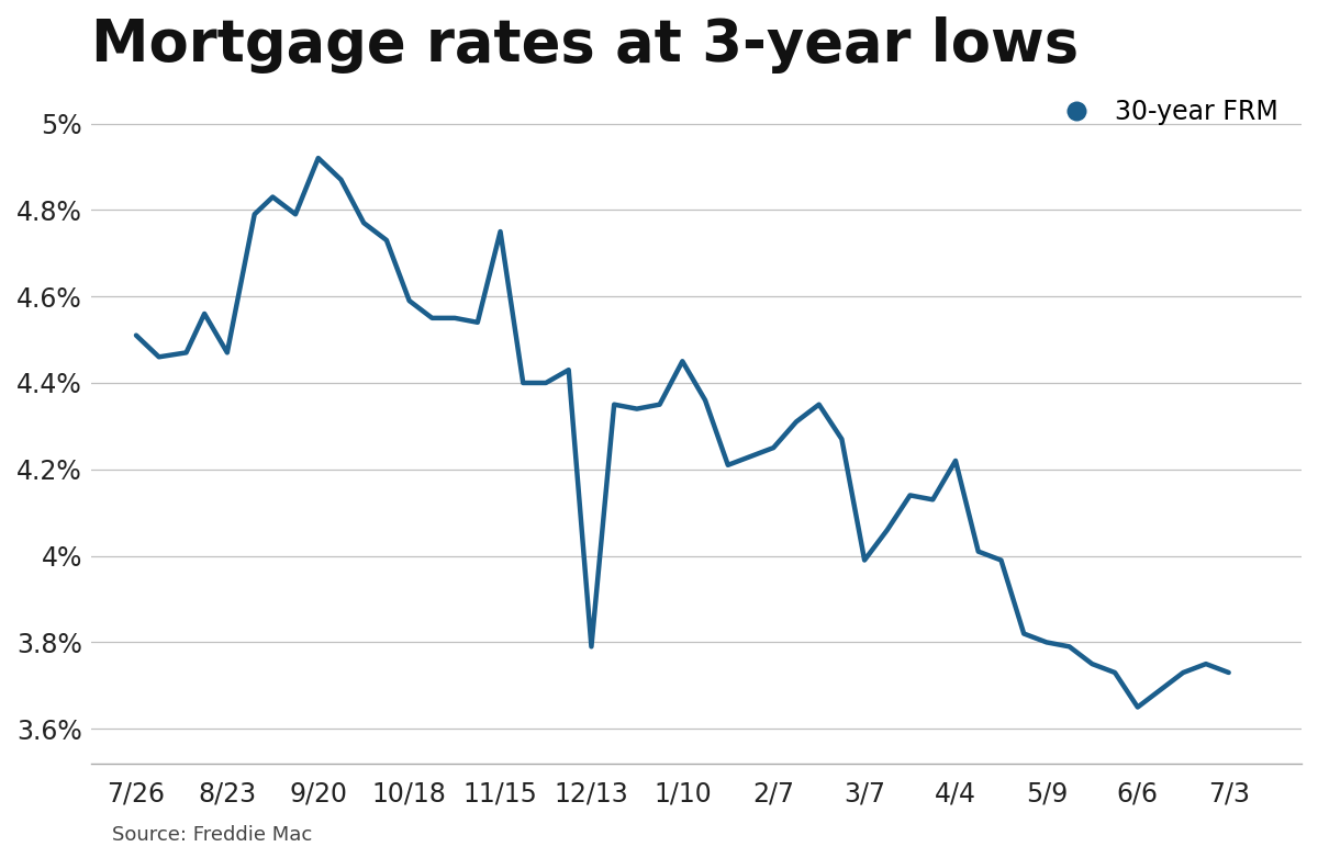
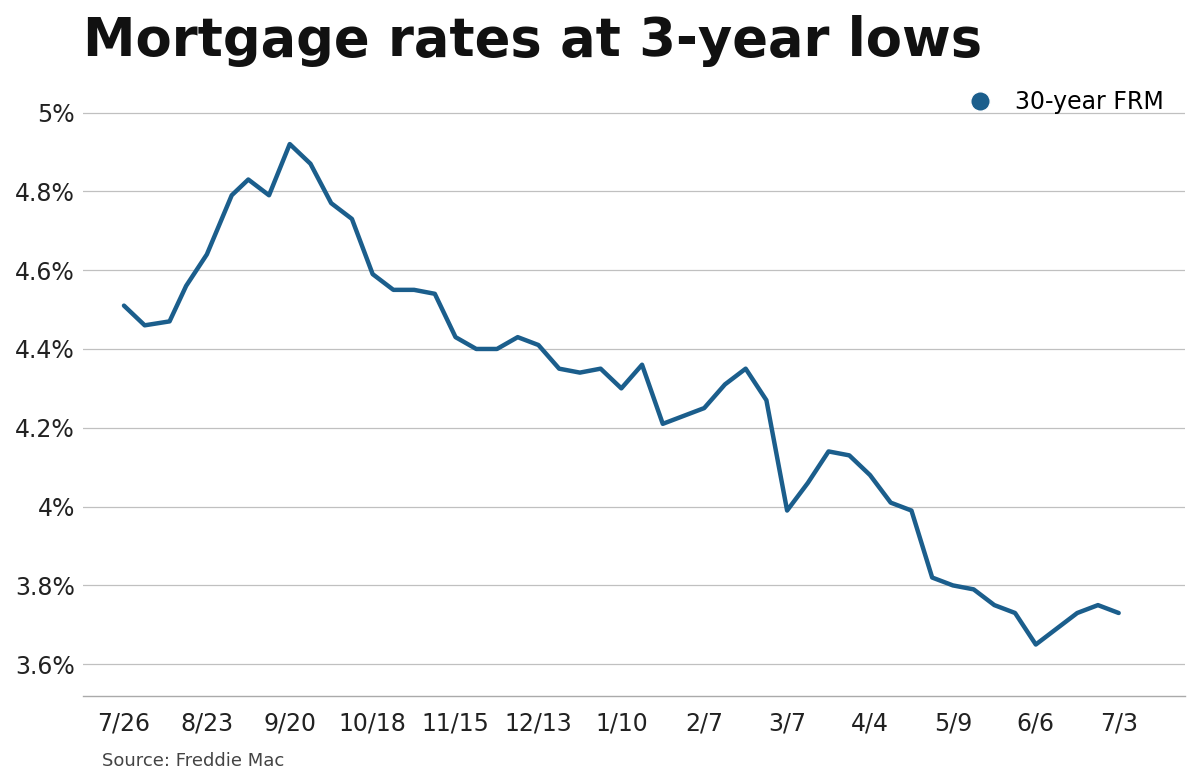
8/23: 4.47% -> 4.64%
11/15: 4.75% -> 4.43%
12/13: 3.79% -> 4.41%
1/10: 4.45% -> 4.30%
4/4: 4.22% -> 4.08%
